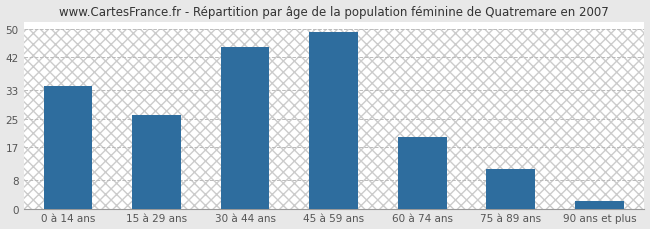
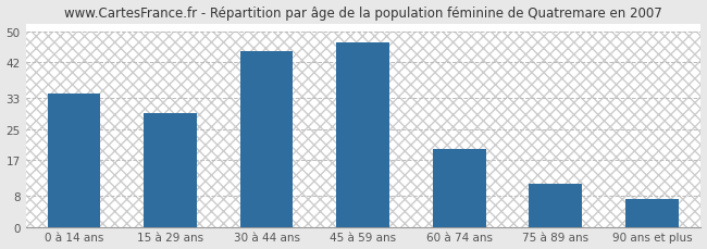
15 à 29 ans: 26 -> 29
45 à 59 ans: 49 -> 47
90 ans et plus: 2 -> 7
